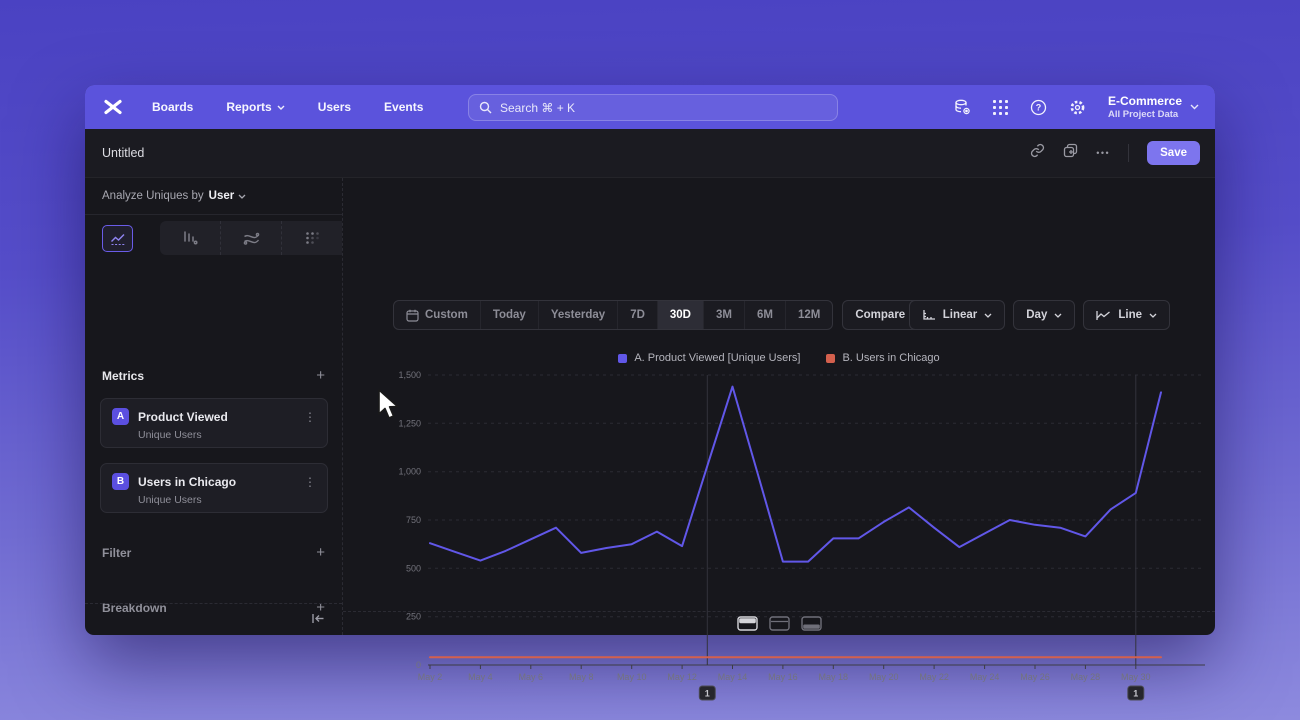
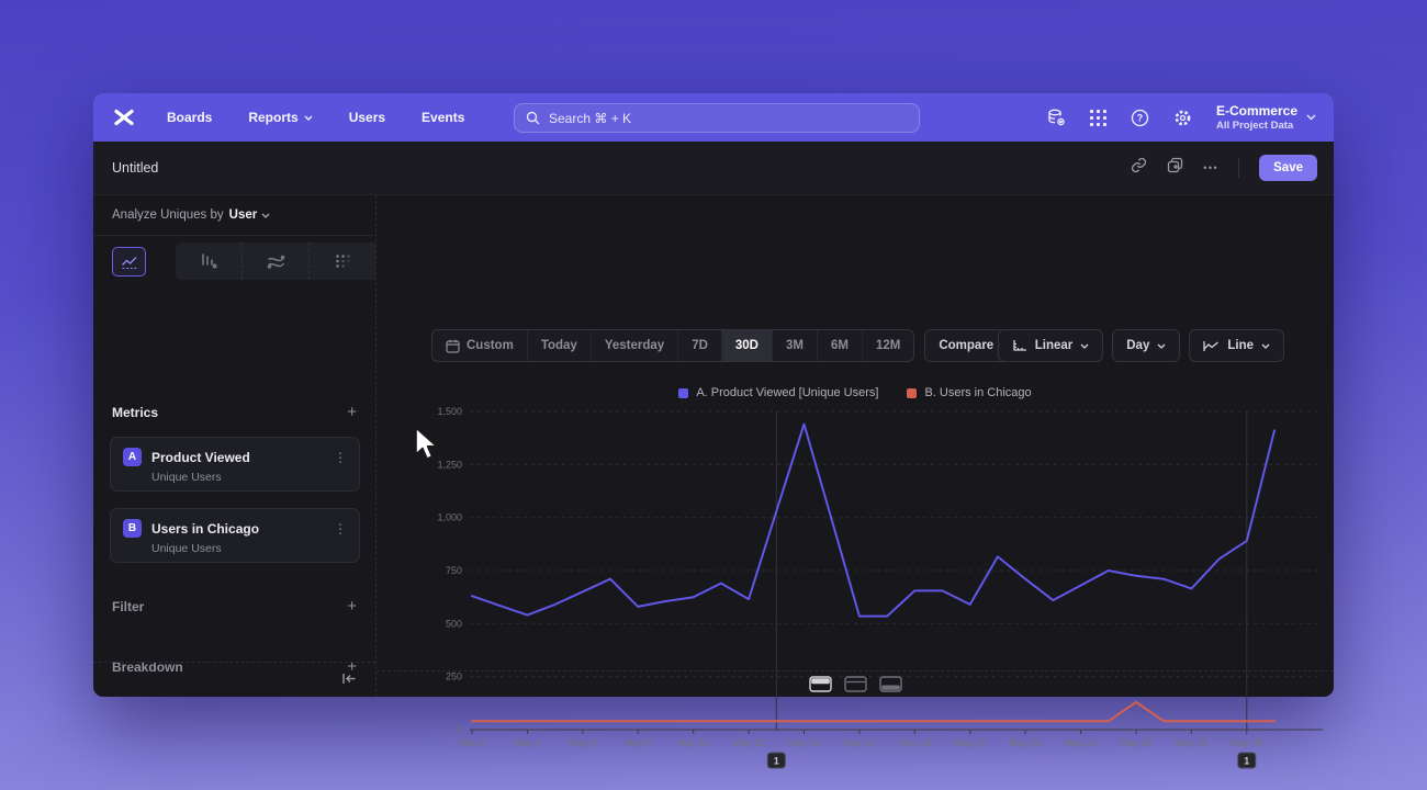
A. Product Viewed [Unique Users]/May 20: 740 -> 590
B. Users in Chicago/May 26: 40 -> 130
